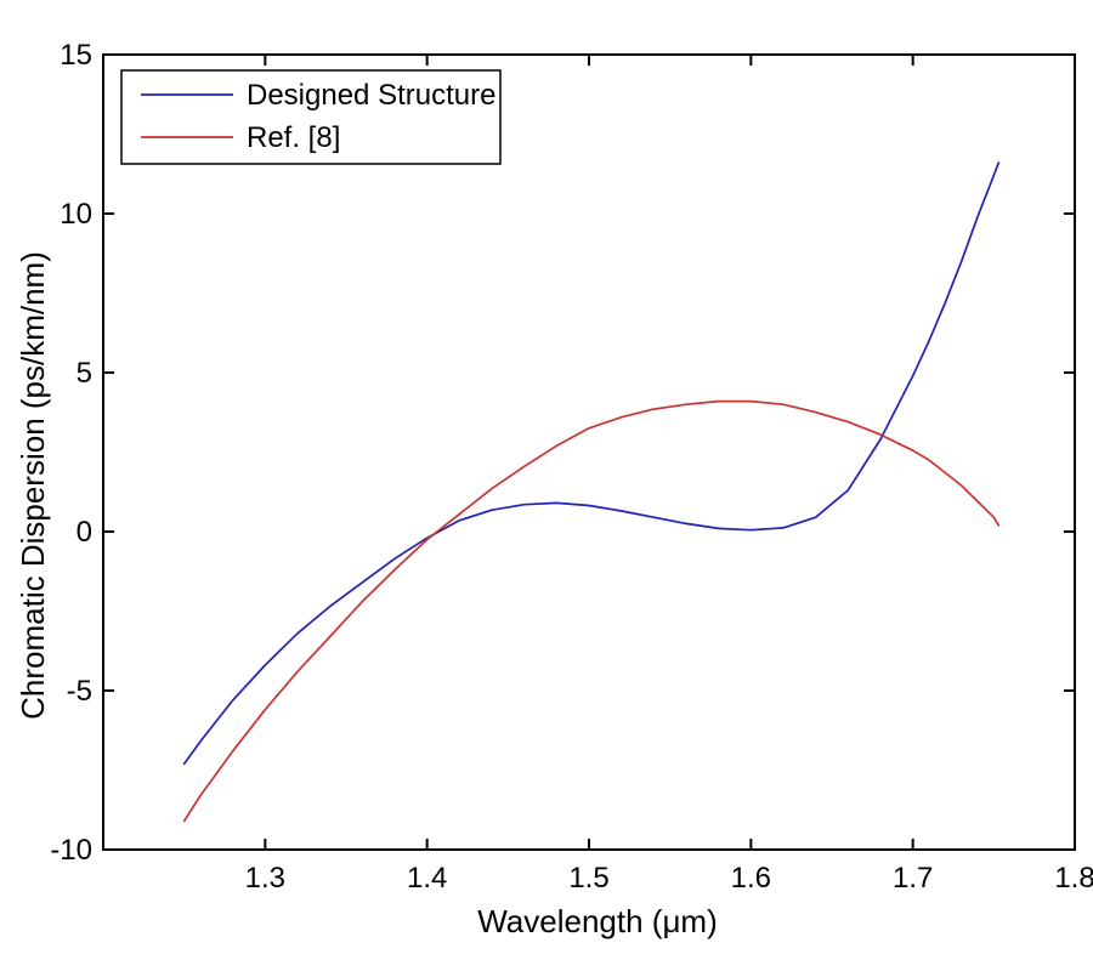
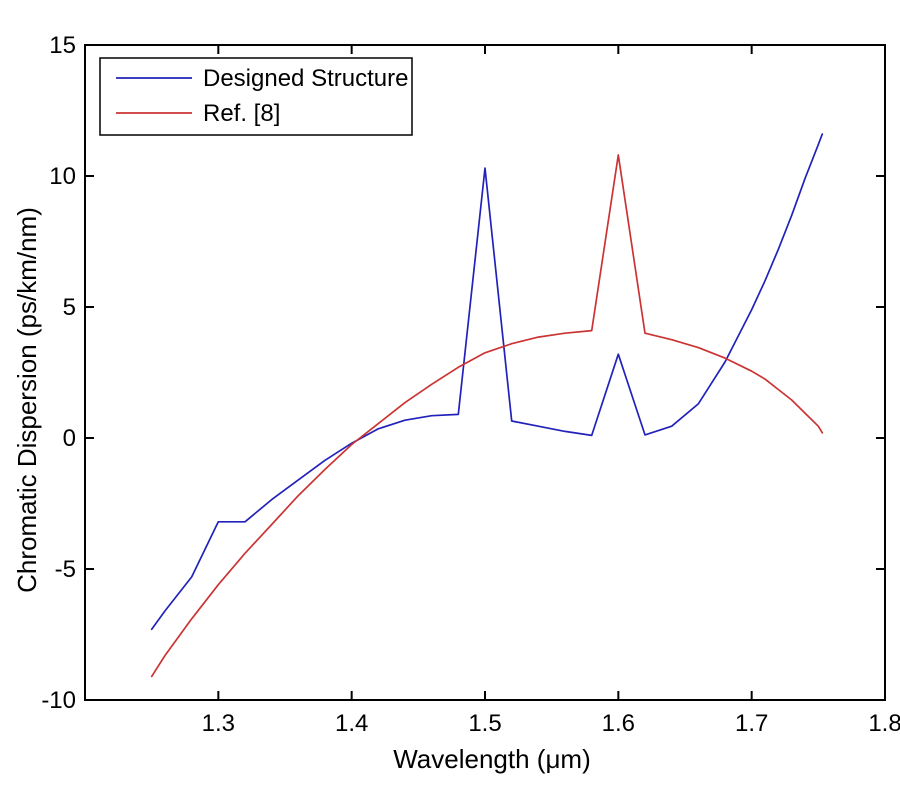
Designed Structure/1.3: -4.2 -> -3.2
Designed Structure/1.5: 0.8 -> 10.3
Designed Structure/1.6: 0.1 -> 3.2
Ref. [8]/1.6: 4.1 -> 10.8
